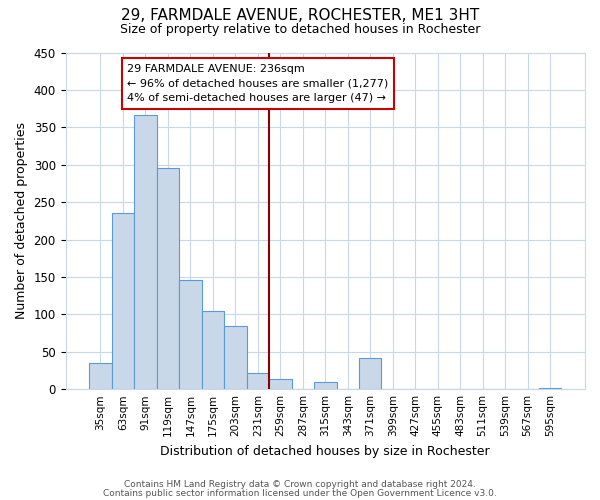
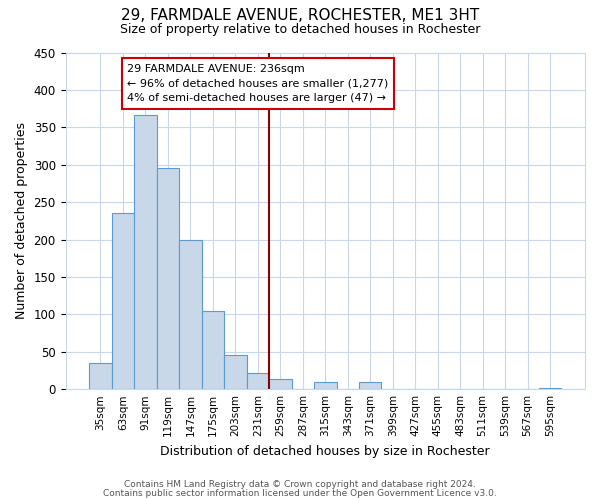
147sqm: 146 -> 199
203sqm: 84 -> 46
371sqm: 42 -> 9
